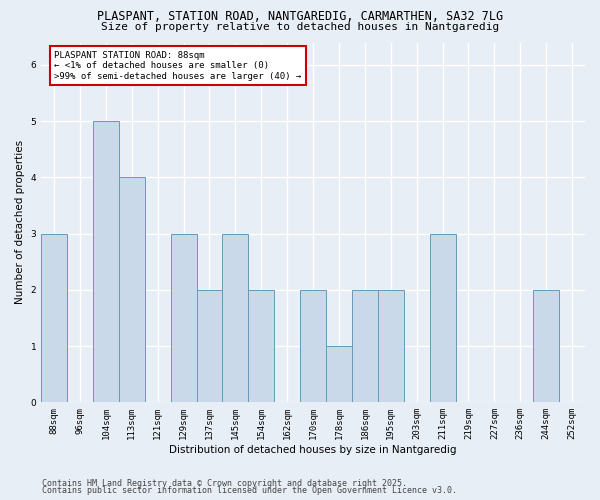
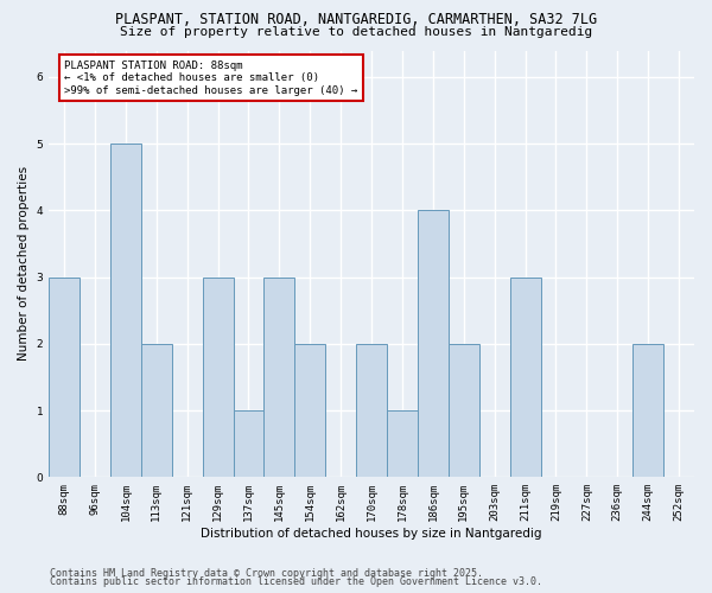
113sqm: 4 -> 2
137sqm: 2 -> 1
186sqm: 2 -> 4
